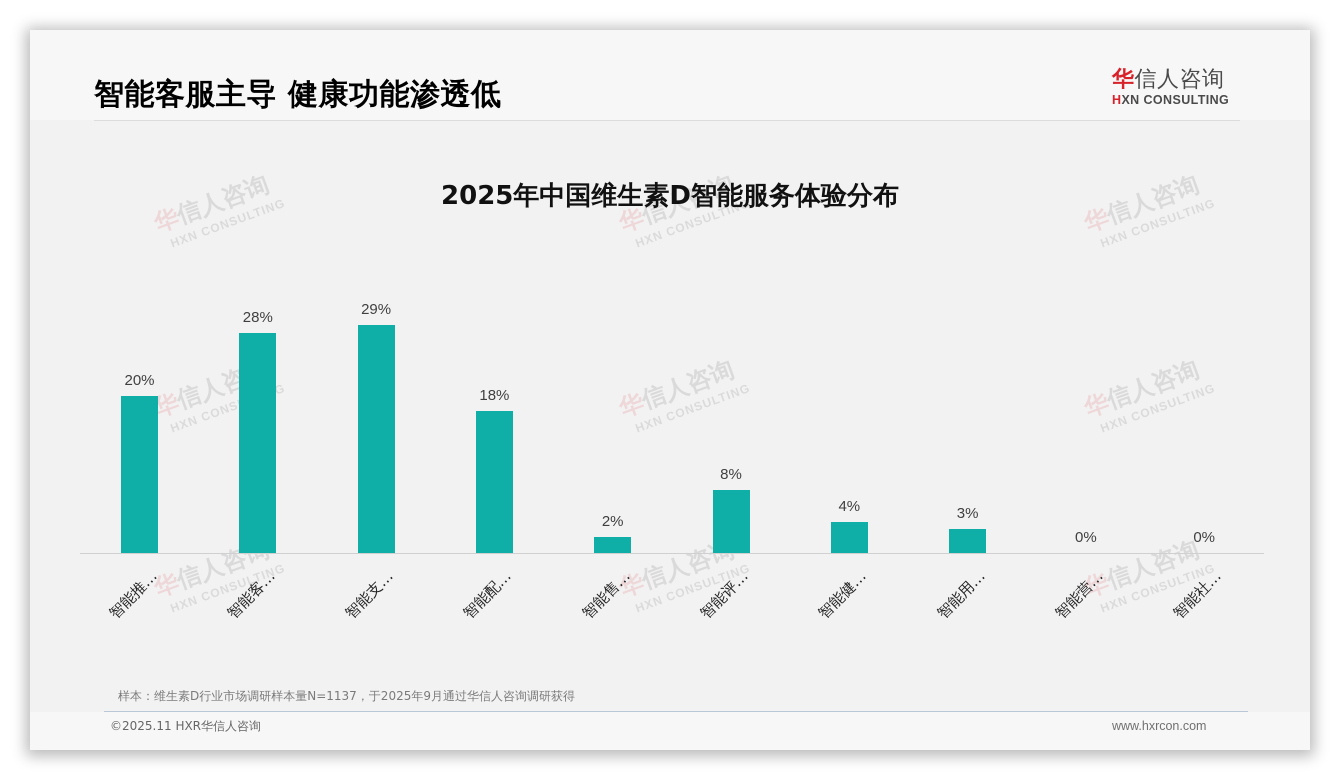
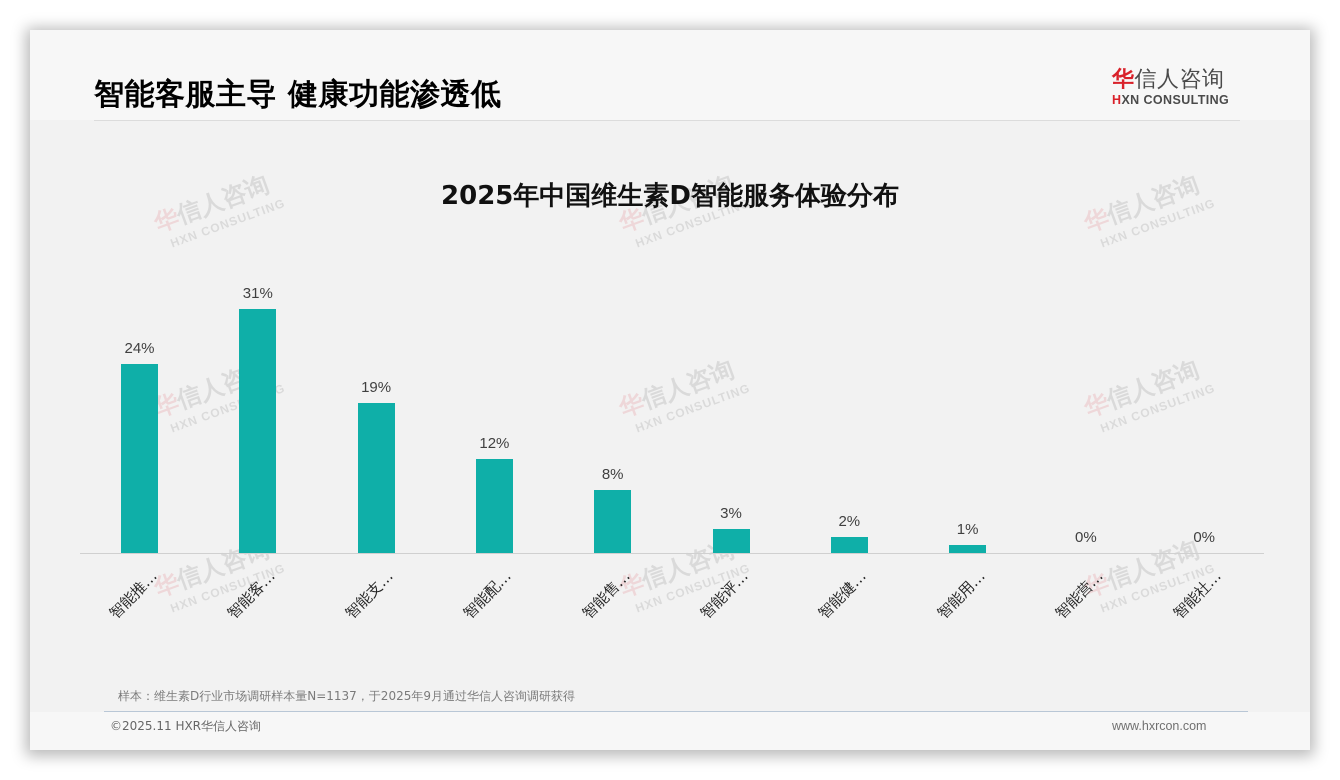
智能推…: 20% -> 24%
智能客…: 28% -> 31%
智能支…: 29% -> 19%
智能配…: 18% -> 12%
智能售…: 2% -> 8%
智能评…: 8% -> 3%
智能健…: 4% -> 2%
智能用…: 3% -> 1%
